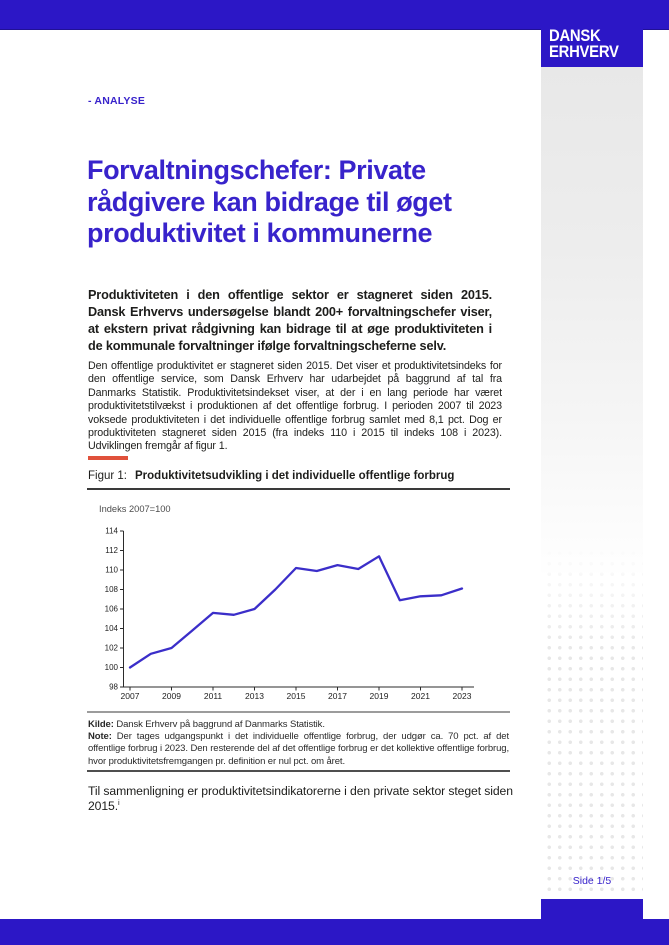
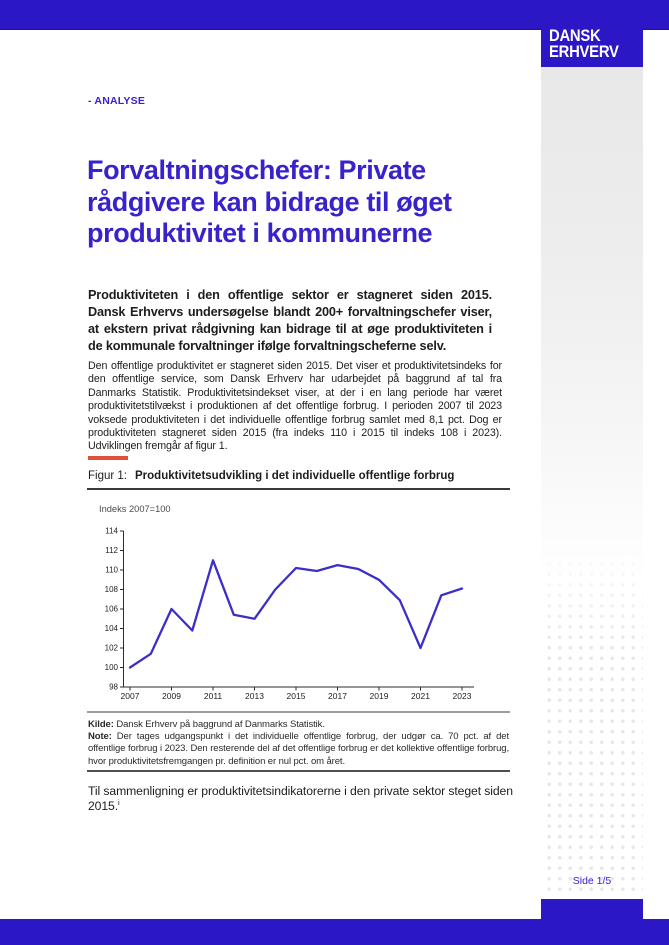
2009: 102 -> 106
2011: 106 -> 111
2013: 106 -> 105
2019: 111 -> 109
2021: 107 -> 102
